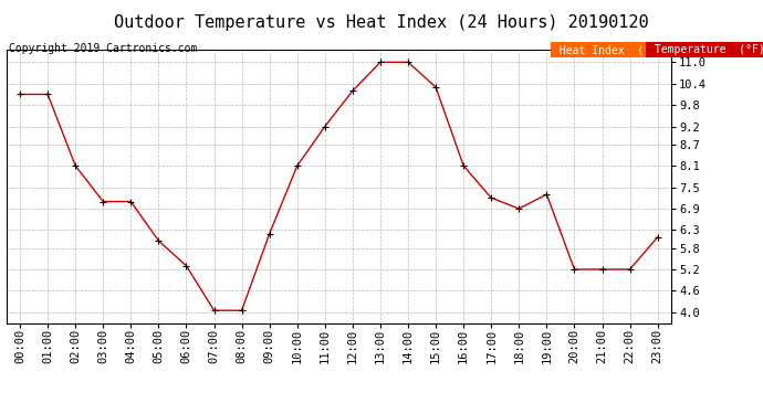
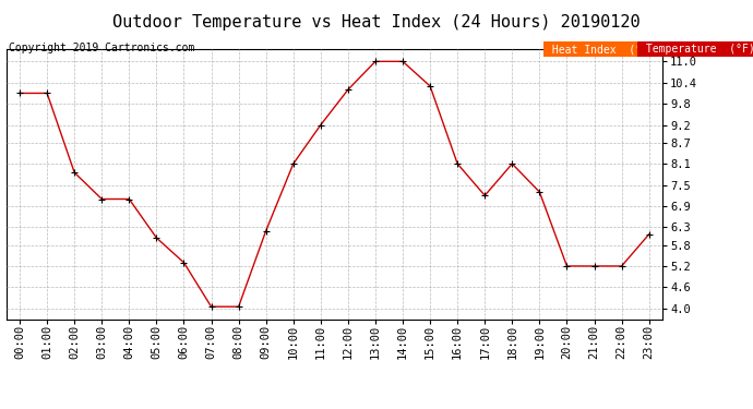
02:00: 8.10 -> 7.85
18:00: 6.90 -> 8.10
